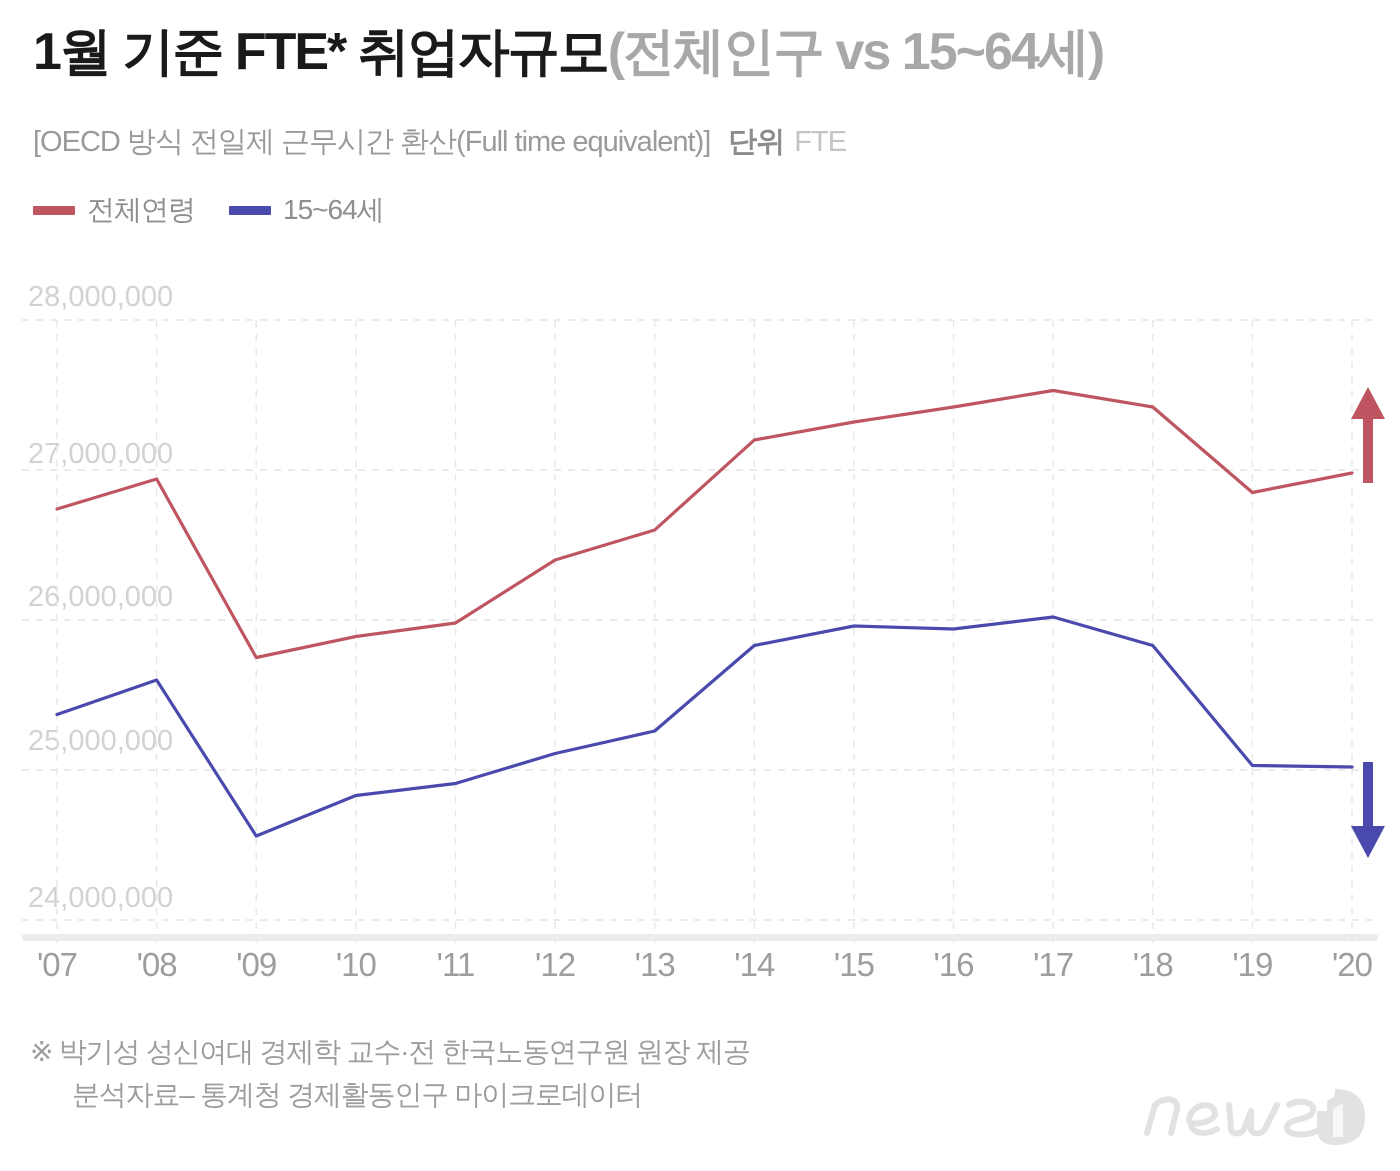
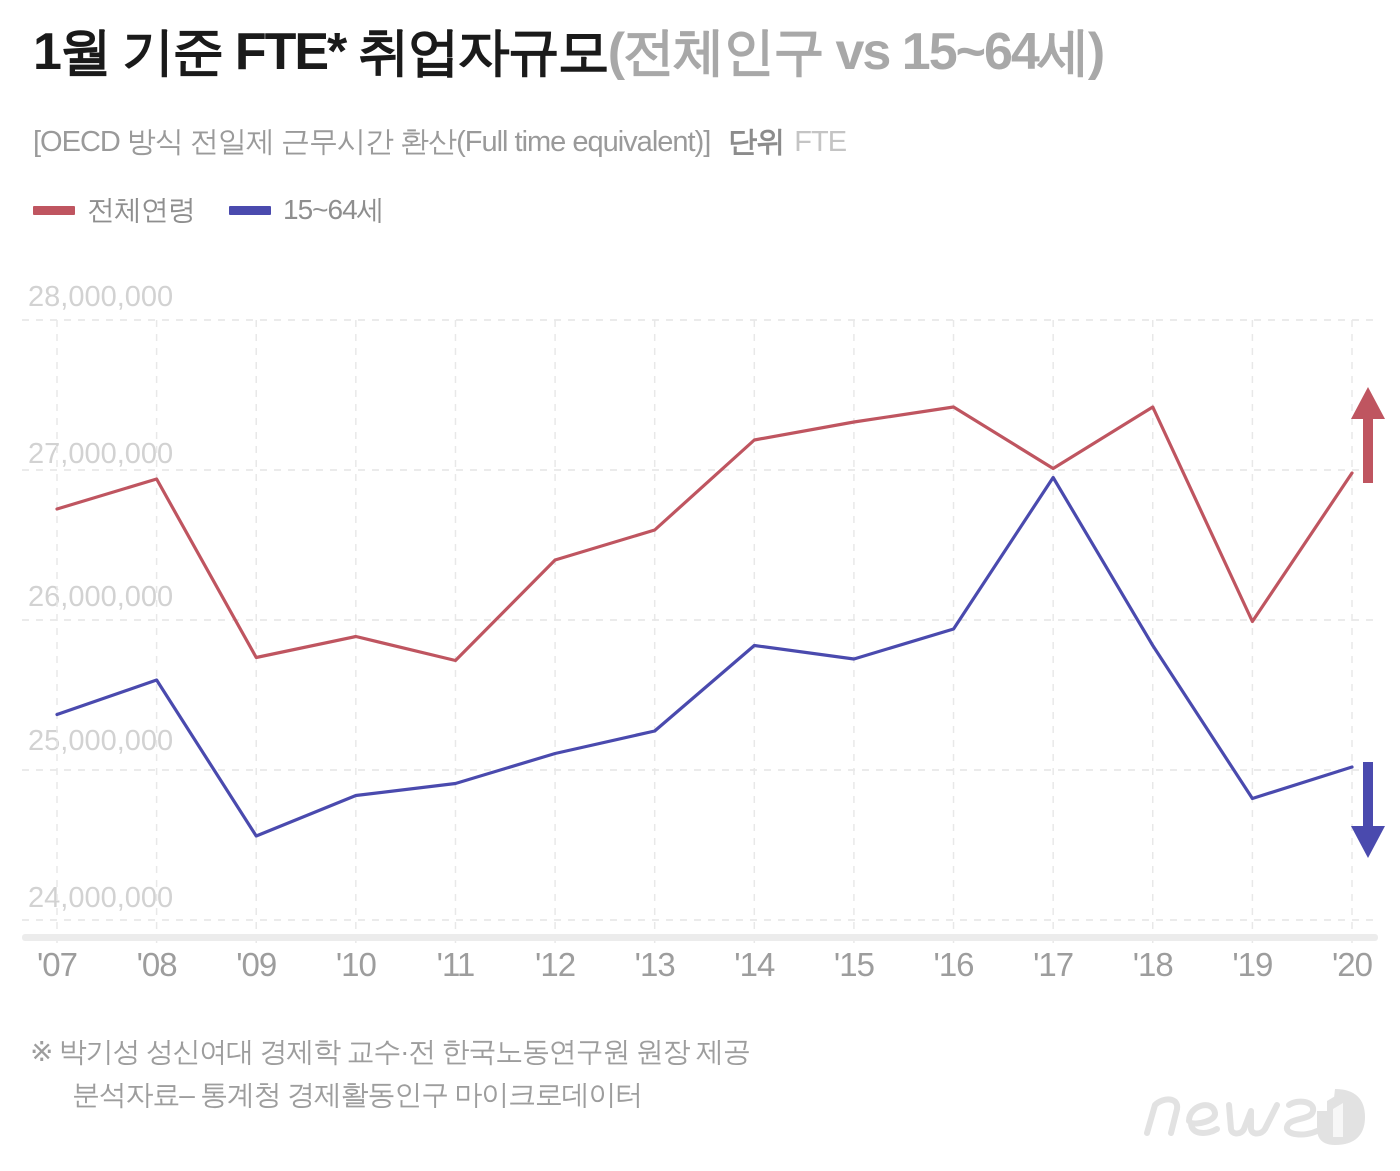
전체연령/'11: 25980000 -> 25730000
15~64세/'15: 25960000 -> 25740000
전체연령/'17: 27530000 -> 27010000
15~64세/'17: 26020000 -> 26950000
전체연령/'19: 26850000 -> 25990000
15~64세/'19: 25030000 -> 24810000
